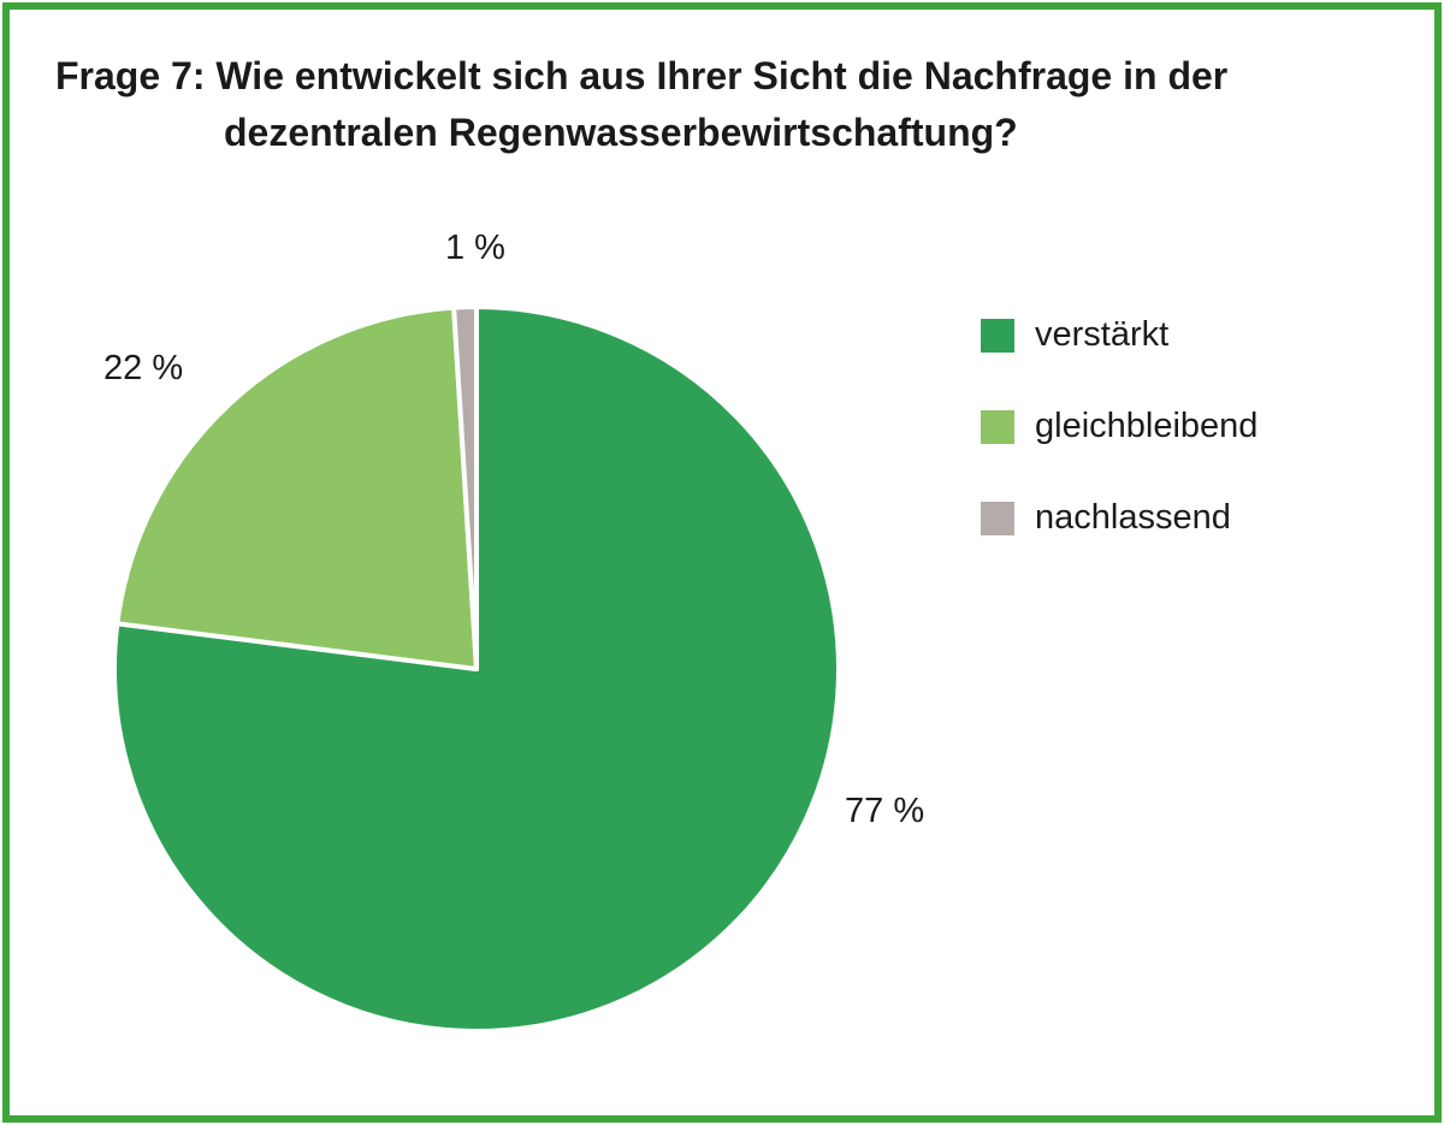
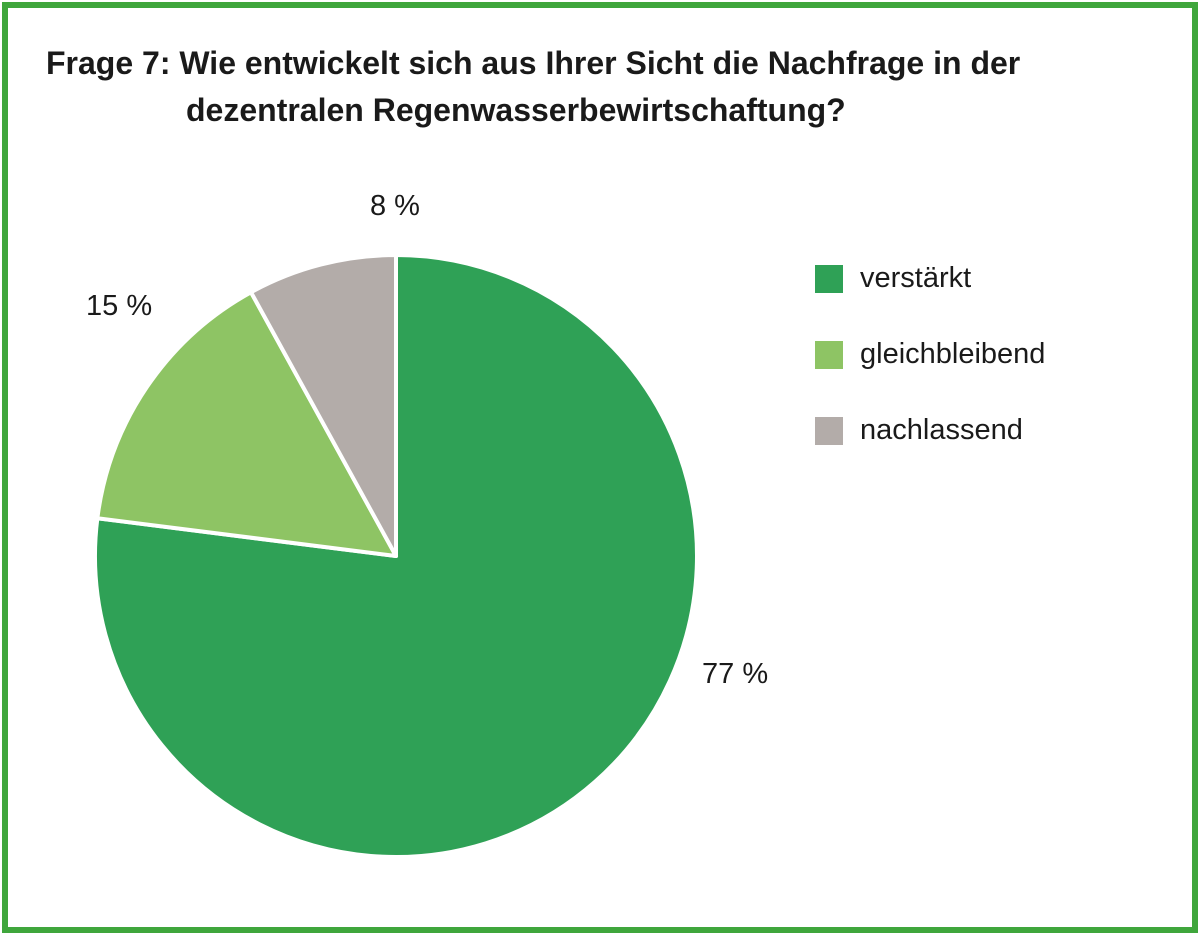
gleichbleibend: 22 -> 15
nachlassend: 1 -> 8
